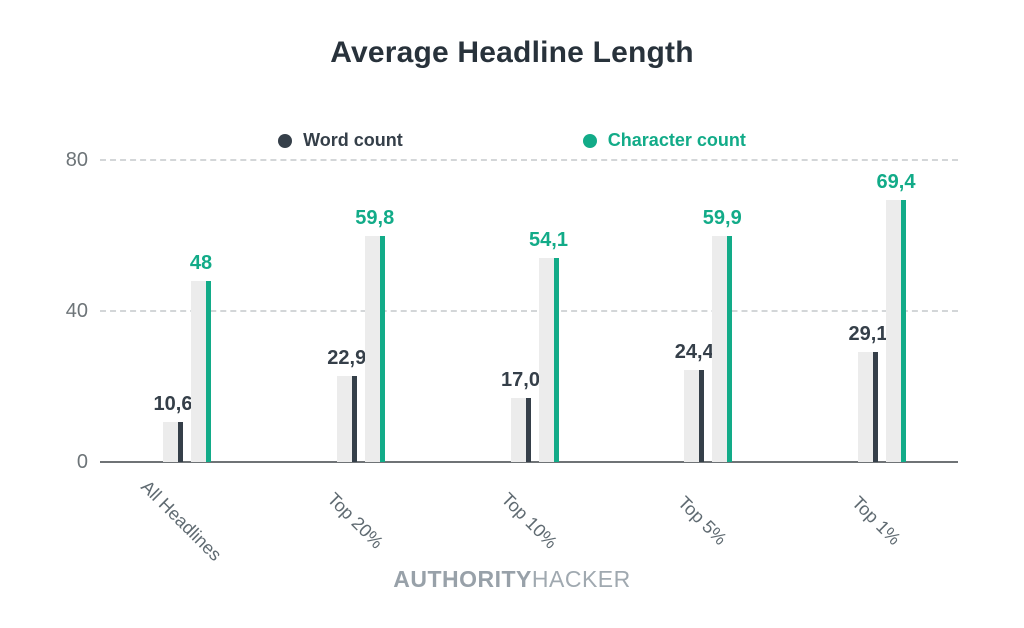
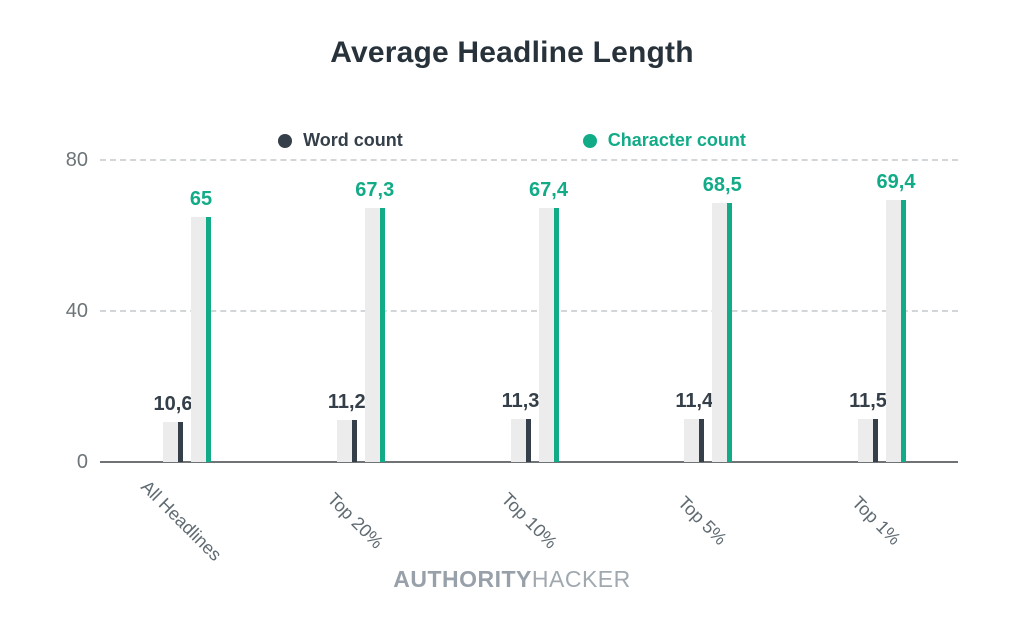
Character count/All Headlines: 48 -> 65
Word count/Top 20%: 22,9 -> 11,2
Character count/Top 20%: 59,8 -> 67,3
Word count/Top 10%: 17,0 -> 11,3
Character count/Top 10%: 54,1 -> 67,4
Word count/Top 5%: 24,4 -> 11,4
Character count/Top 5%: 59,9 -> 68,5
Word count/Top 1%: 29,1 -> 11,5
